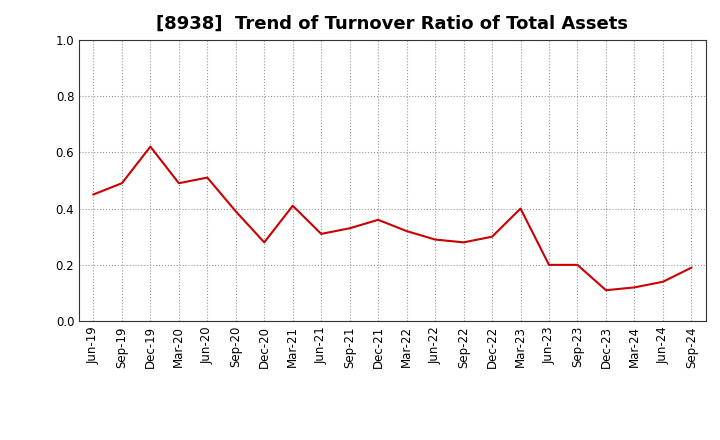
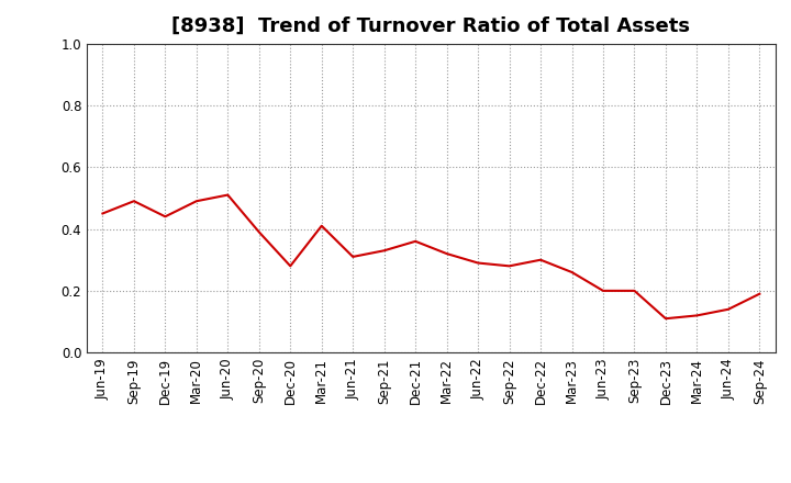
Dec-19: 0.62 -> 0.44
Mar-23: 0.40 -> 0.26
